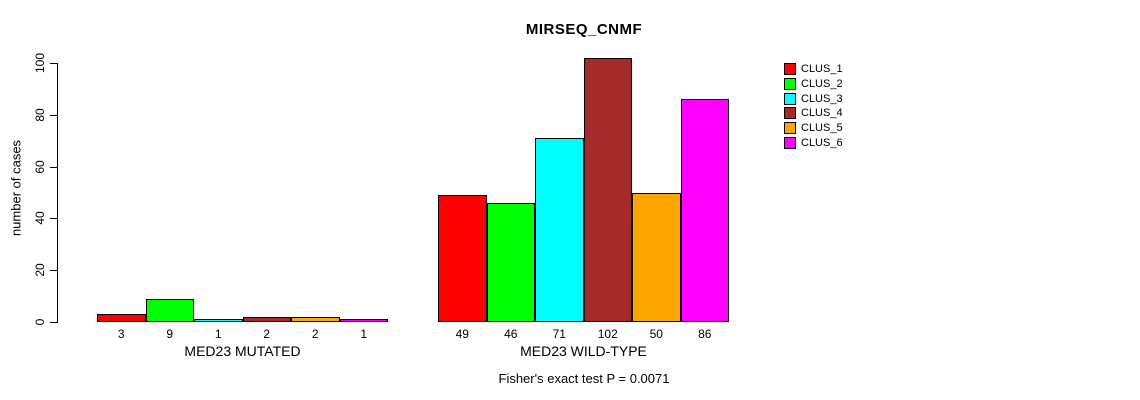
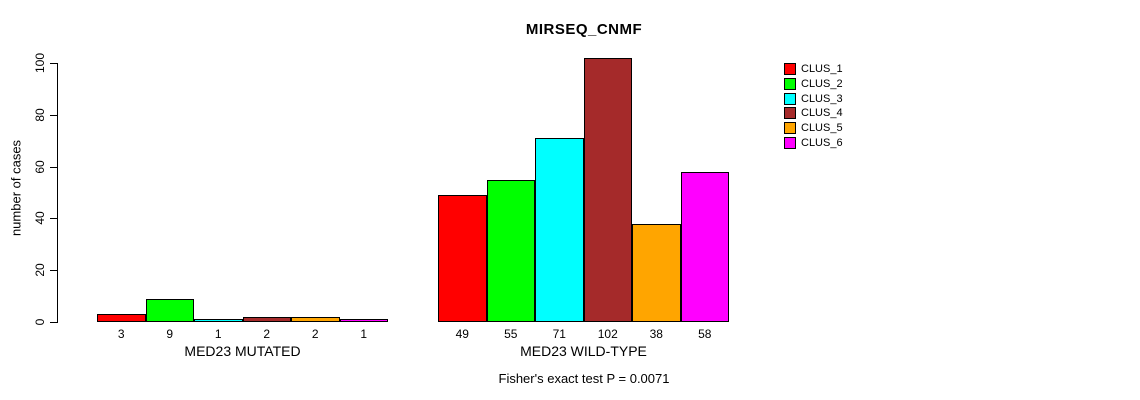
CLUS_2/MED23 WILD-TYPE: 46 -> 55
CLUS_5/MED23 WILD-TYPE: 50 -> 38
CLUS_6/MED23 WILD-TYPE: 86 -> 58
